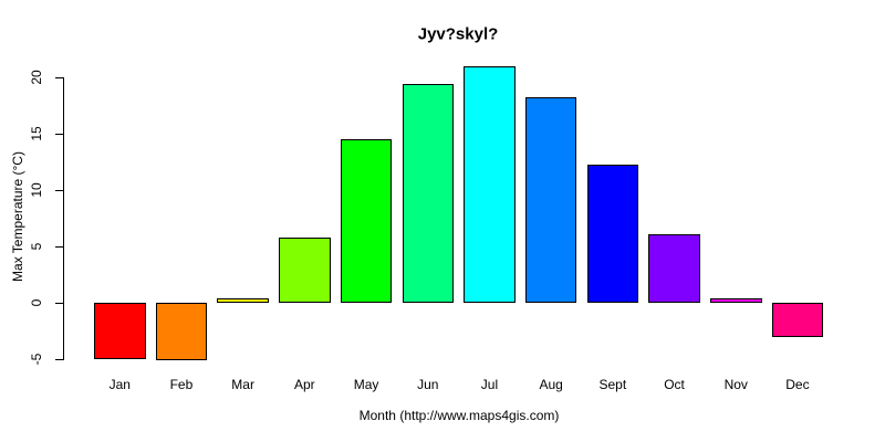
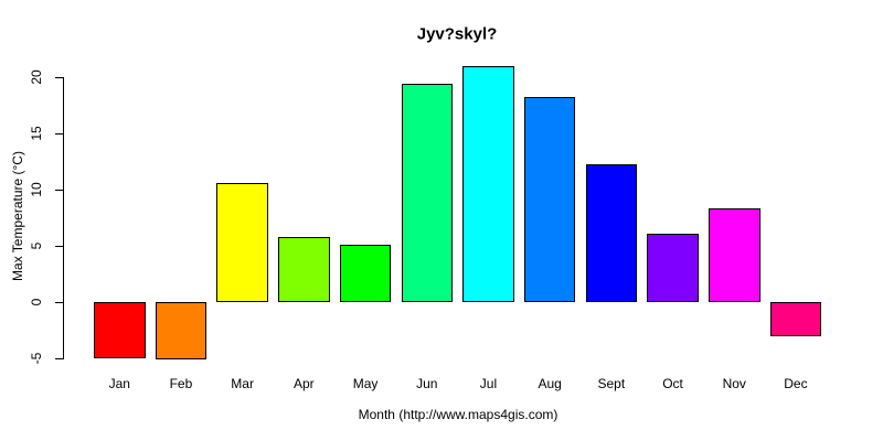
Mar: 0.4 -> 10.6
May: 14.5 -> 5.1
Nov: 0.4 -> 8.3
